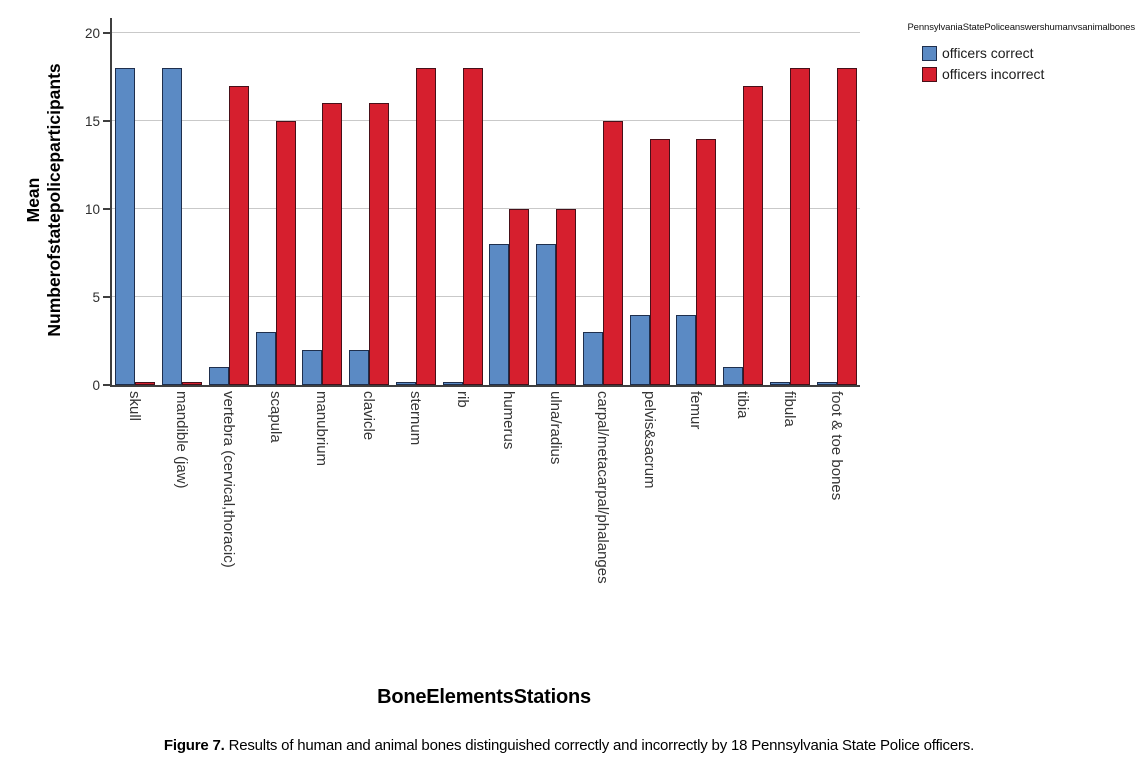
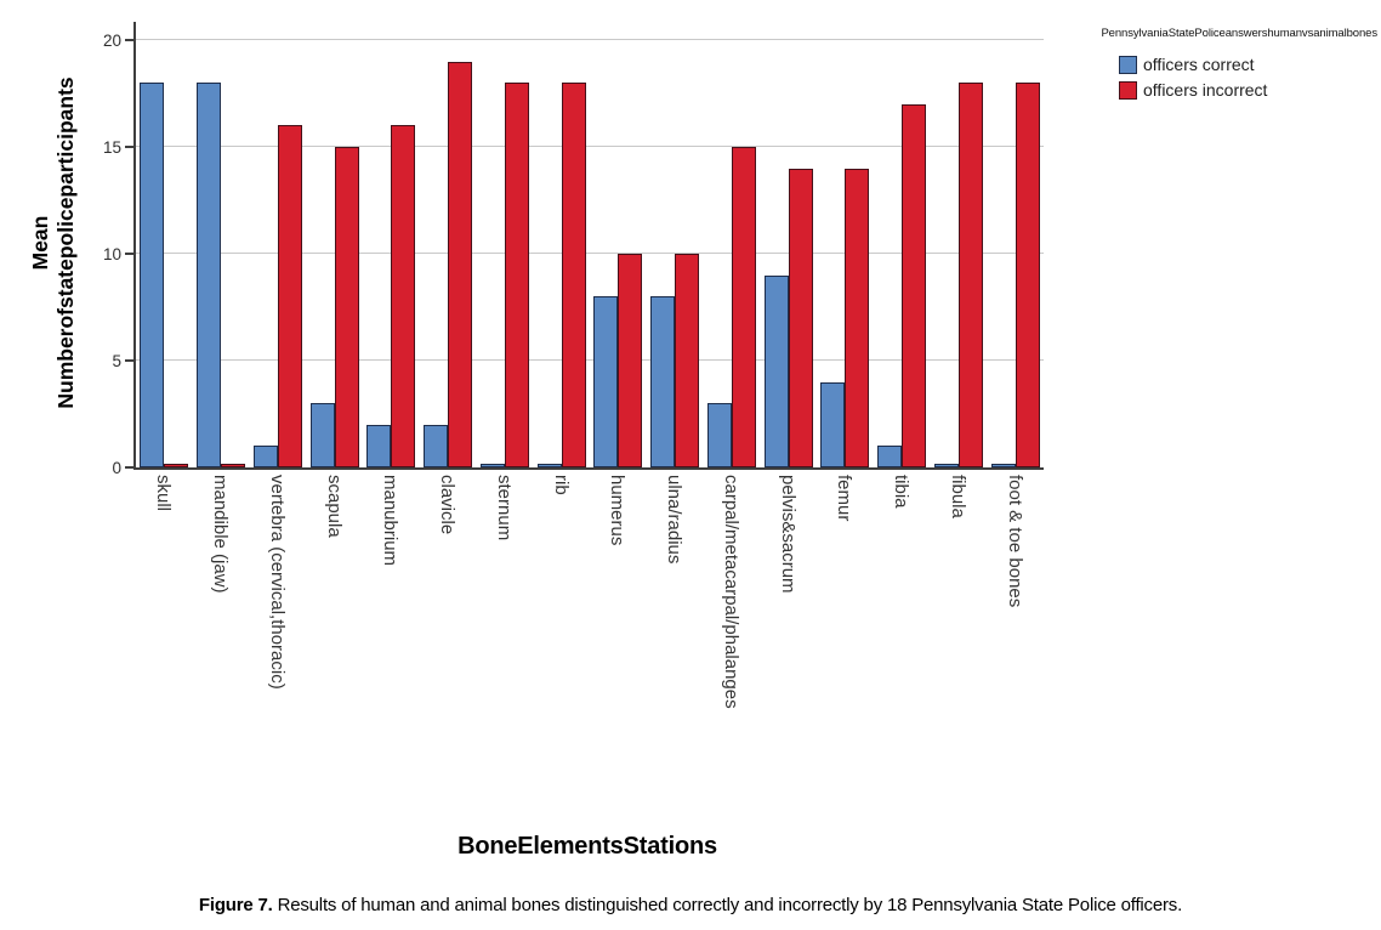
officers incorrect/vertebra (cervical,thoracic): 17 -> 16
officers incorrect/clavicle: 16 -> 19
officers correct/pelvis&sacrum: 4 -> 9
